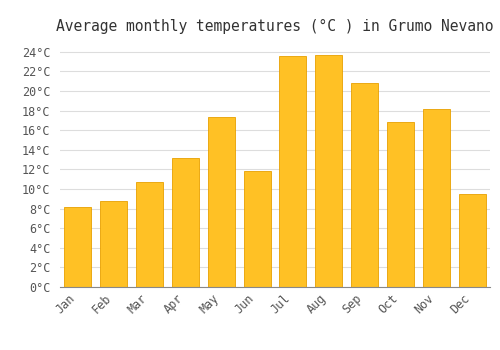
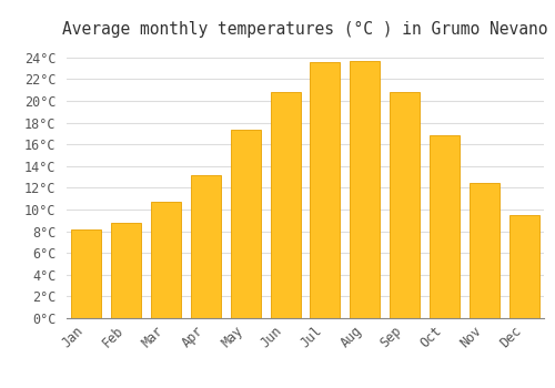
Jun: 11.8°C -> 20.8°C
Nov: 18.2°C -> 12.5°C
